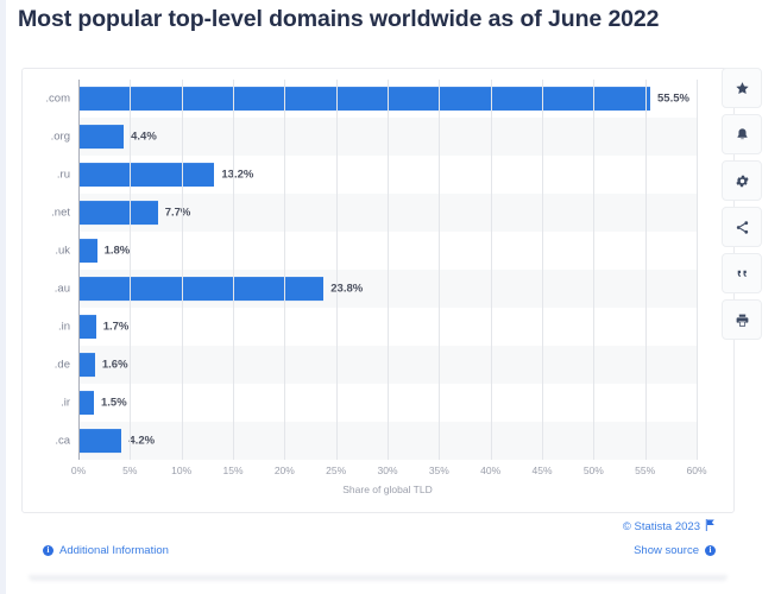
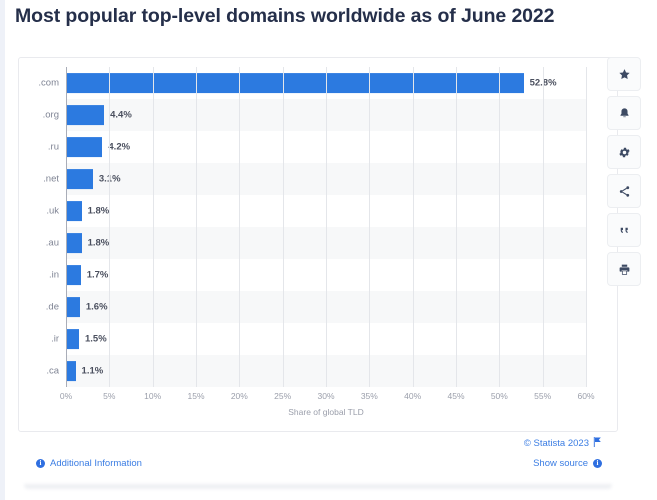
.com: 55.5% -> 52.8%
.ru: 13.2% -> 4.2%
.net: 7.7% -> 3.1%
.au: 23.8% -> 1.8%
.ca: 4.2% -> 1.1%
